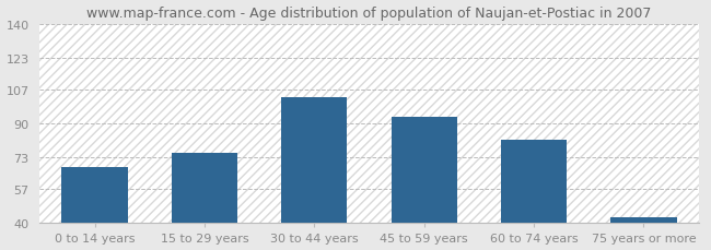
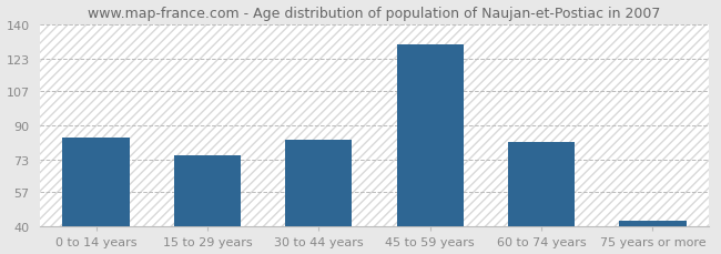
0 to 14 years: 68 -> 84
30 to 44 years: 103 -> 83
45 to 59 years: 93 -> 130
